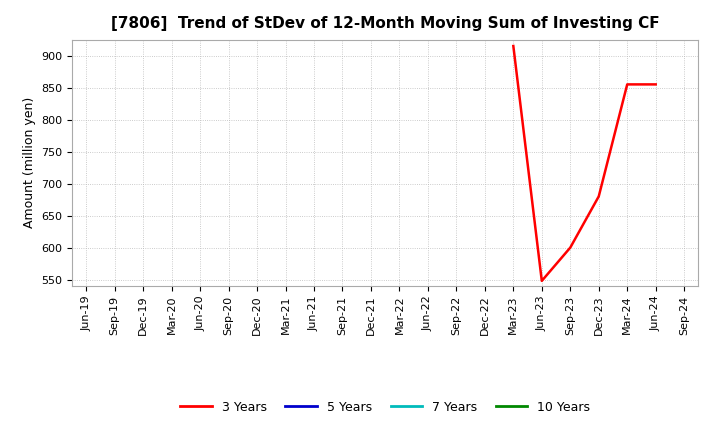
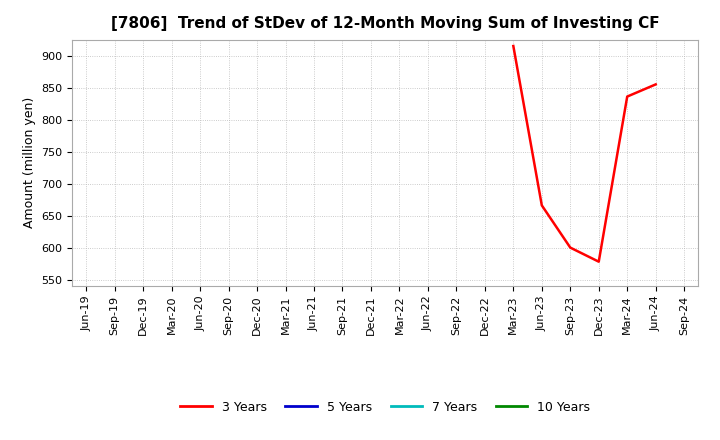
Jun-23: 548 -> 666
Dec-23: 680 -> 578
Mar-24: 855 -> 836
